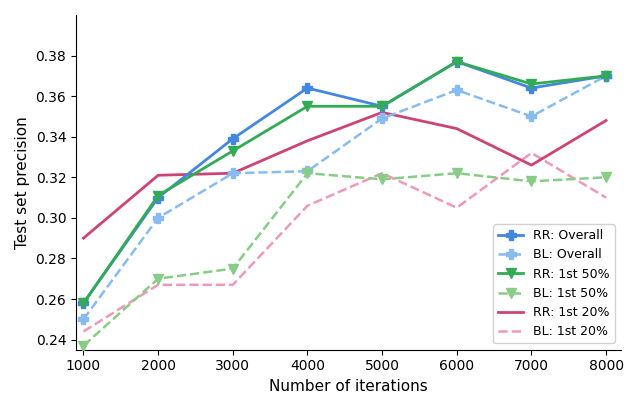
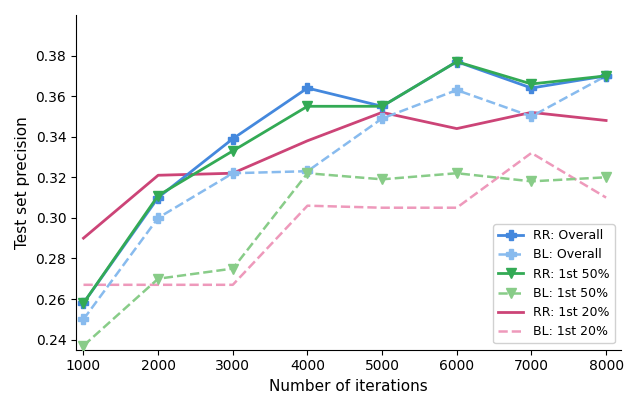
BL: 1st 20%/1000: 0.244 -> 0.267
BL: 1st 20%/5000: 0.322 -> 0.305
RR: 1st 20%/7000: 0.326 -> 0.352
